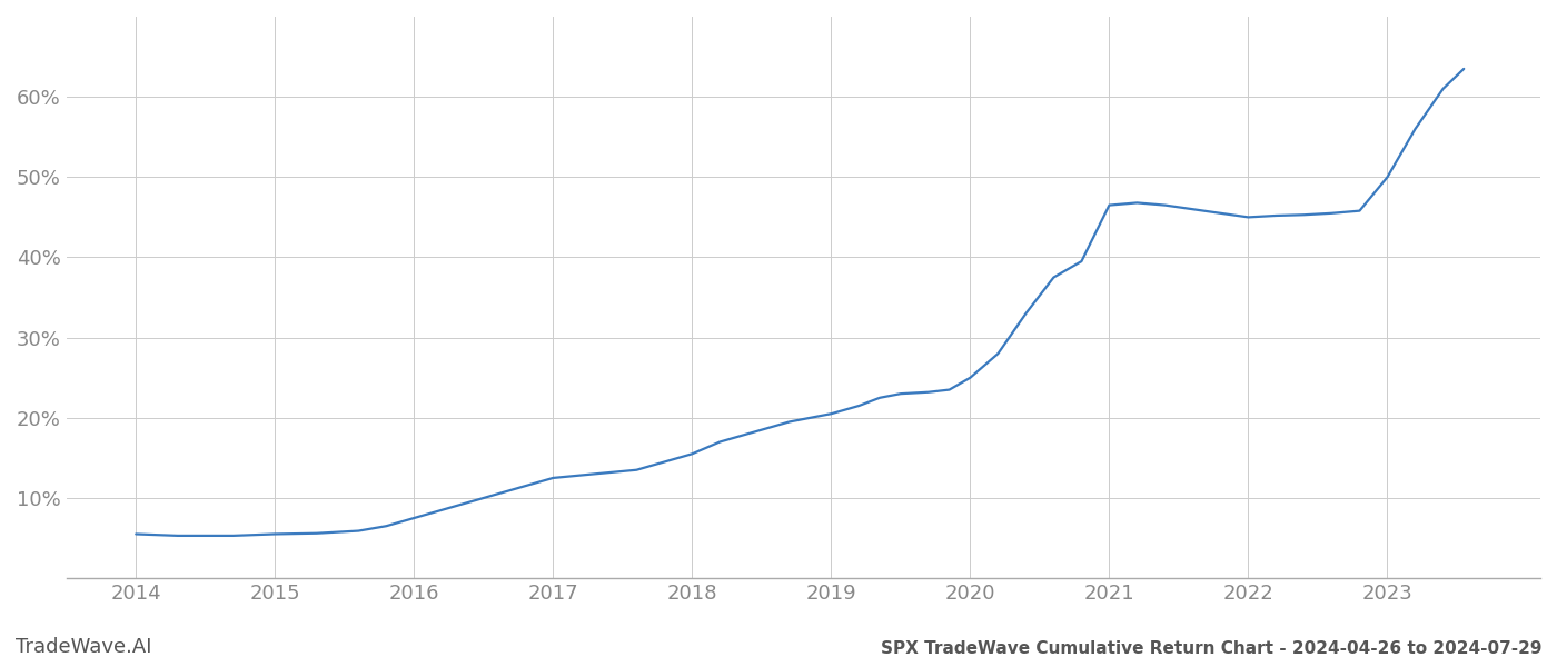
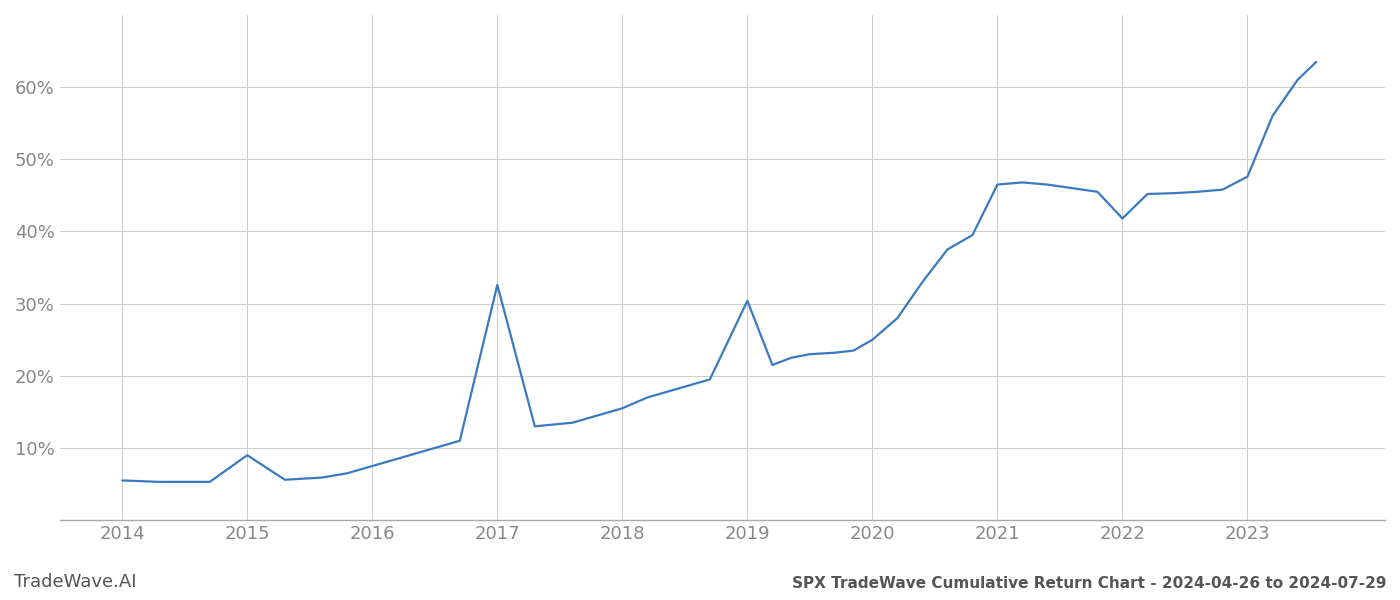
2015: 5.5% -> 9.0%
2017: 12.5% -> 32.6%
2019: 20.5% -> 30.4%
2022: 45.0% -> 41.8%
2023: 50.0% -> 47.6%
